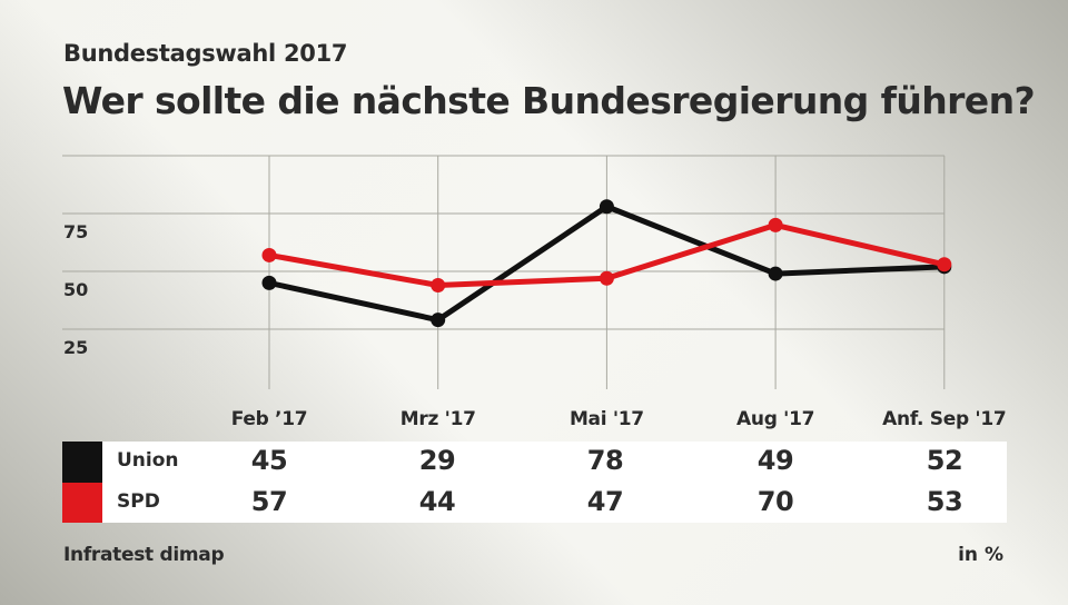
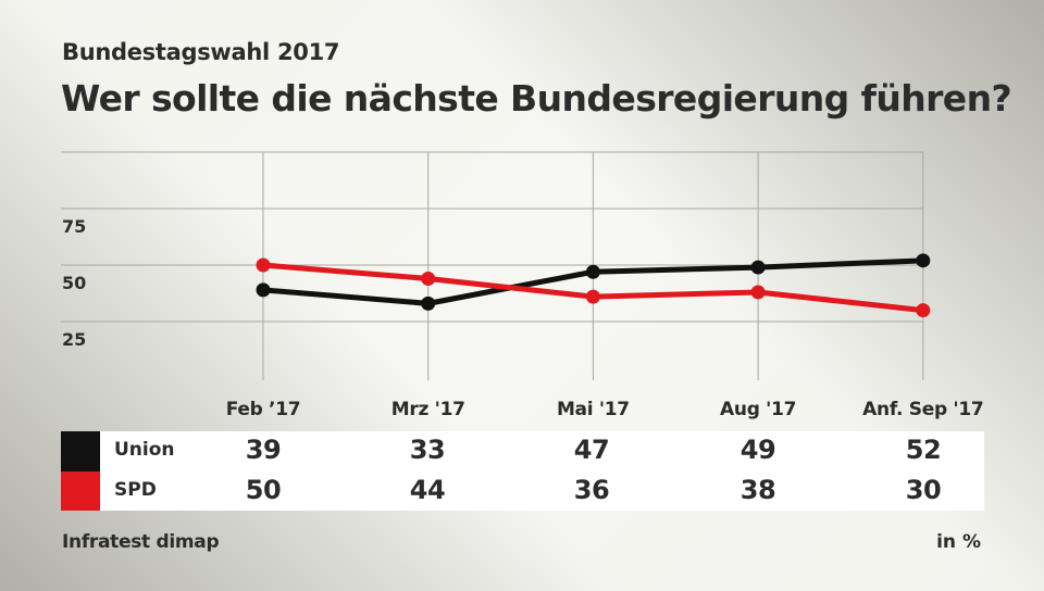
Union/Feb ’17: 45 -> 39
SPD/Feb ’17: 57 -> 50
Union/Mrz '17: 29 -> 33
Union/Mai '17: 78 -> 47
SPD/Mai '17: 47 -> 36
SPD/Aug '17: 70 -> 38
SPD/Anf. Sep '17: 53 -> 30
